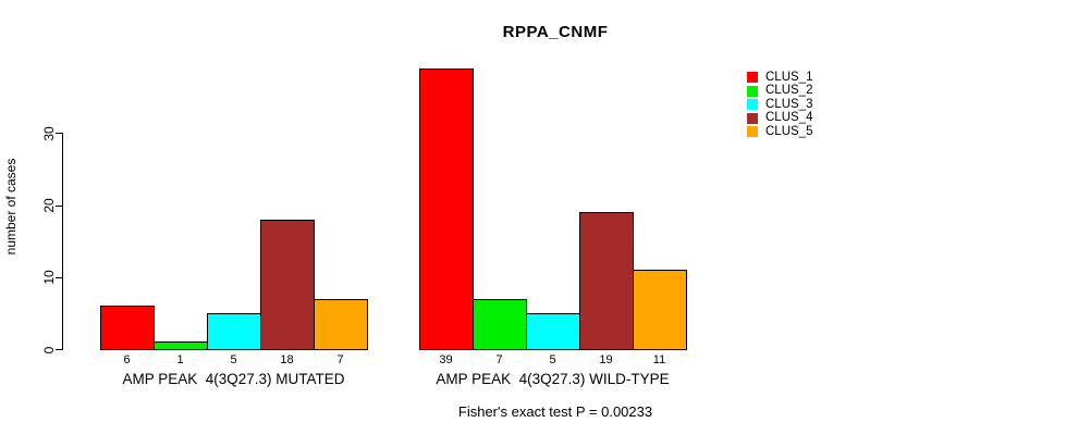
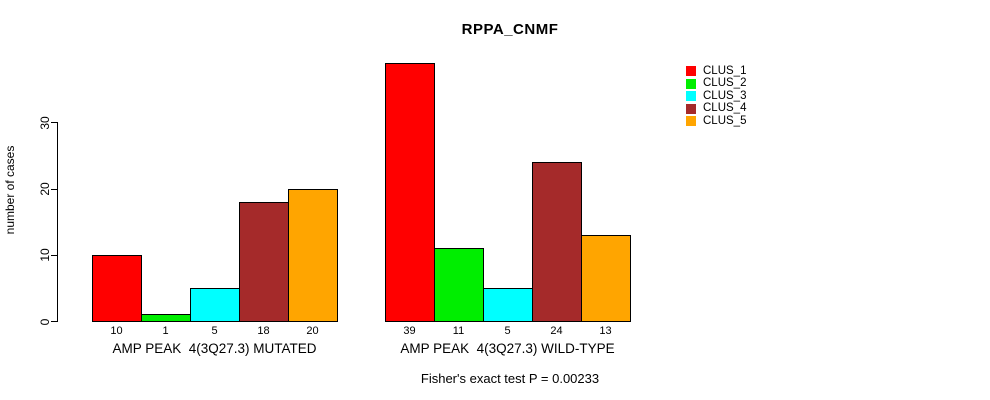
CLUS_1/AMP PEAK 4(3Q27.3) MUTATED: 6 -> 10
CLUS_5/AMP PEAK 4(3Q27.3) MUTATED: 7 -> 20
CLUS_2/AMP PEAK 4(3Q27.3) WILD-TYPE: 7 -> 11
CLUS_4/AMP PEAK 4(3Q27.3) WILD-TYPE: 19 -> 24
CLUS_5/AMP PEAK 4(3Q27.3) WILD-TYPE: 11 -> 13
